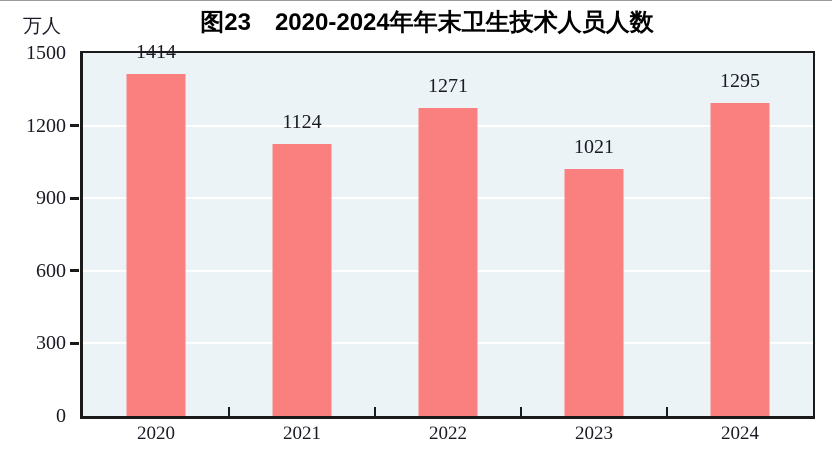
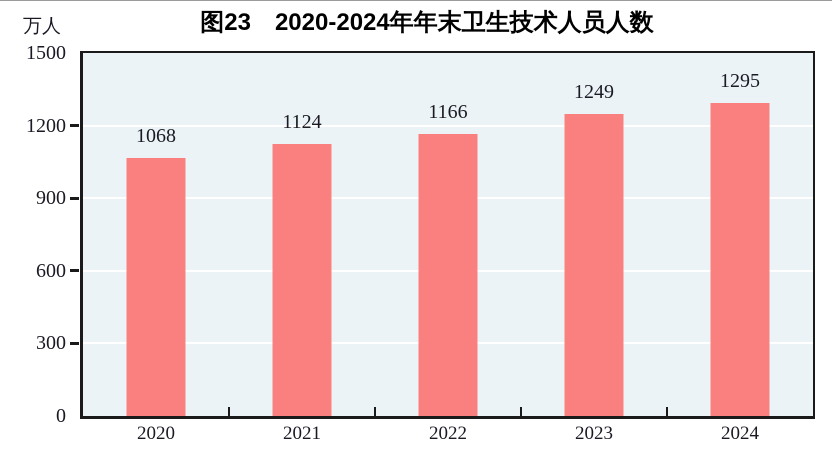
2020: 1414 -> 1068
2022: 1271 -> 1166
2023: 1021 -> 1249
